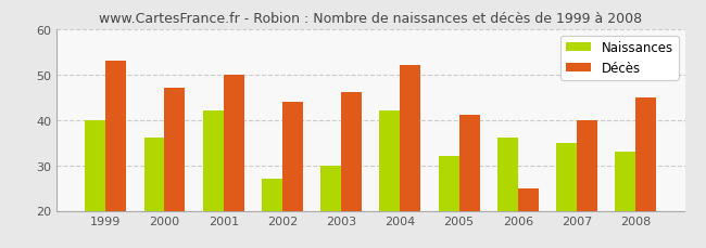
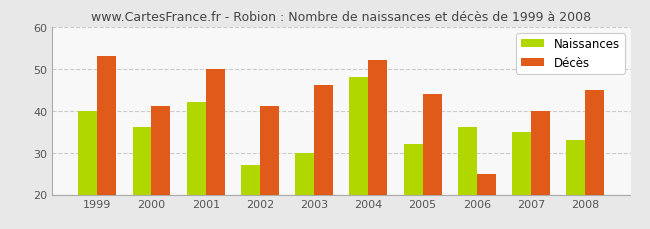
Décès/2000: 47 -> 41
Décès/2002: 44 -> 41
Naissances/2004: 42 -> 48
Décès/2005: 41 -> 44
